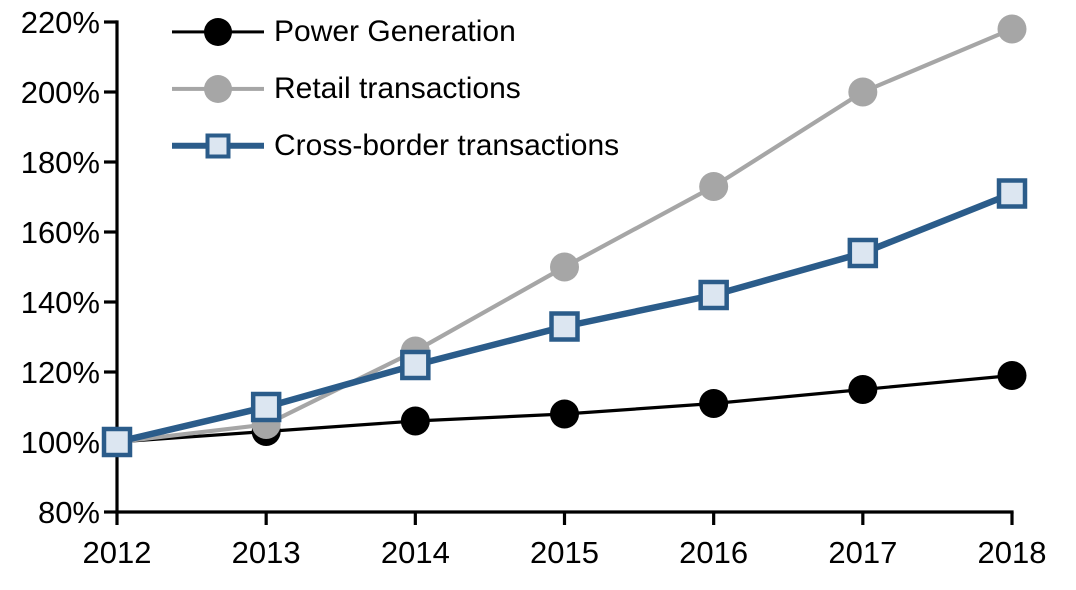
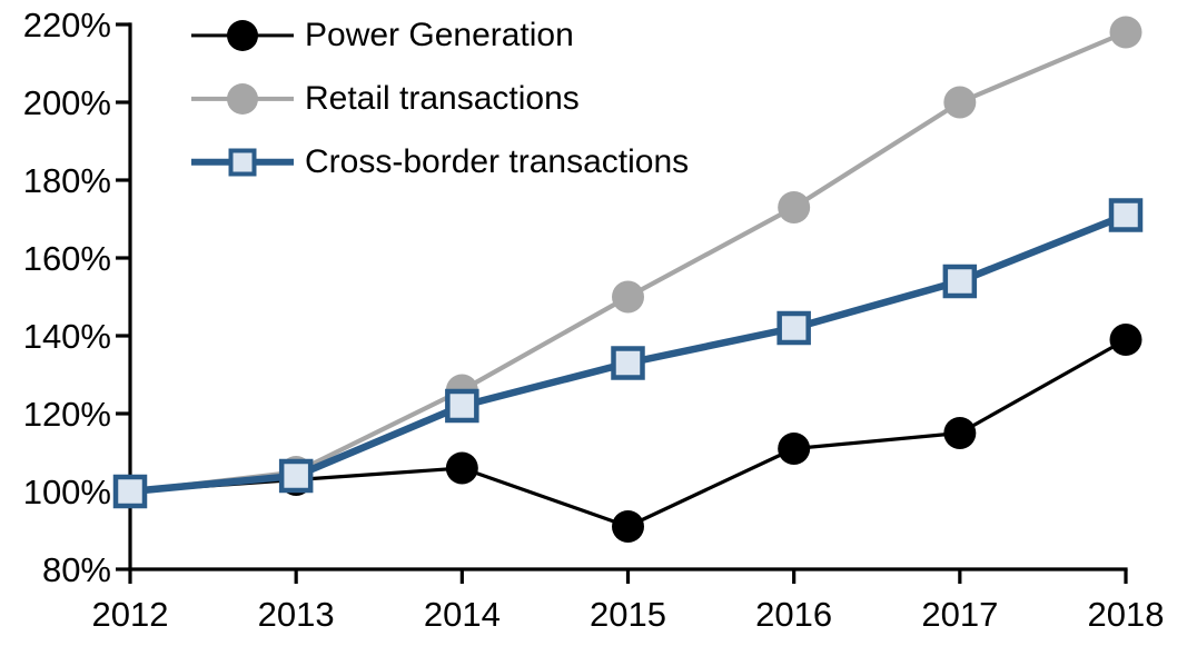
Cross-border transactions/2013: 110% -> 104%
Power Generation/2015: 108% -> 91%
Power Generation/2018: 119% -> 139%
